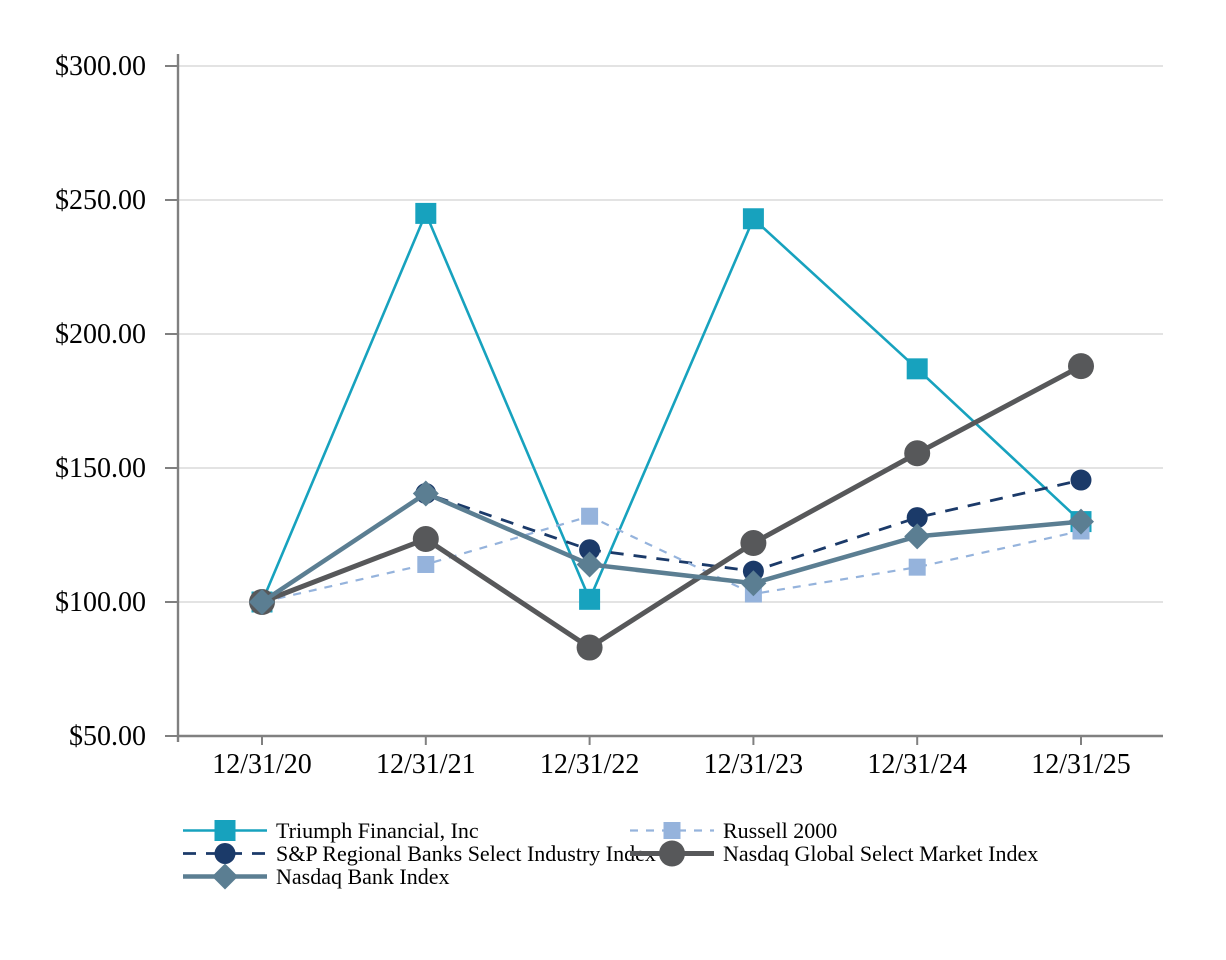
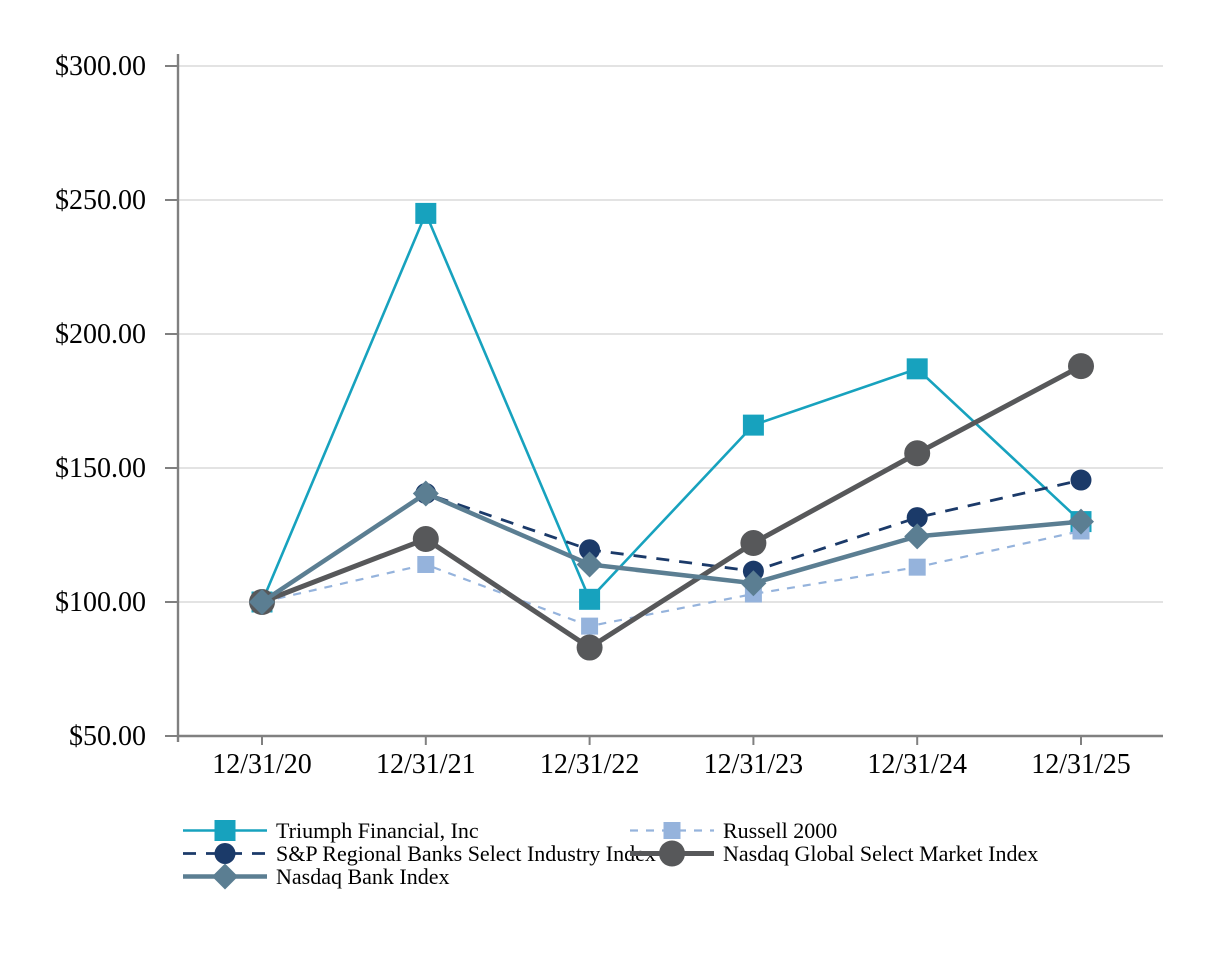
Russell 2000/12/31/22: $132 -> $91
Triumph Financial, Inc/12/31/23: $243 -> $166
